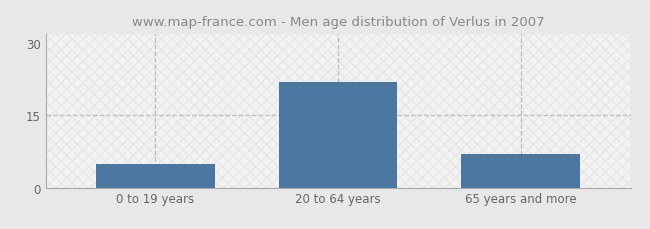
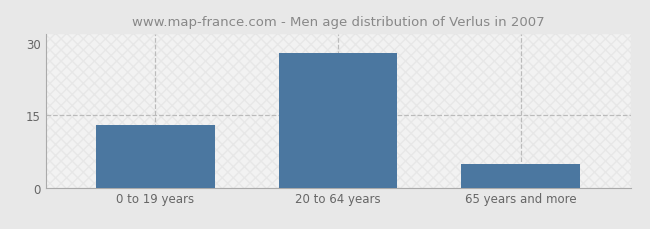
0 to 19 years: 5 -> 13
20 to 64 years: 22 -> 28
65 years and more: 7 -> 5
